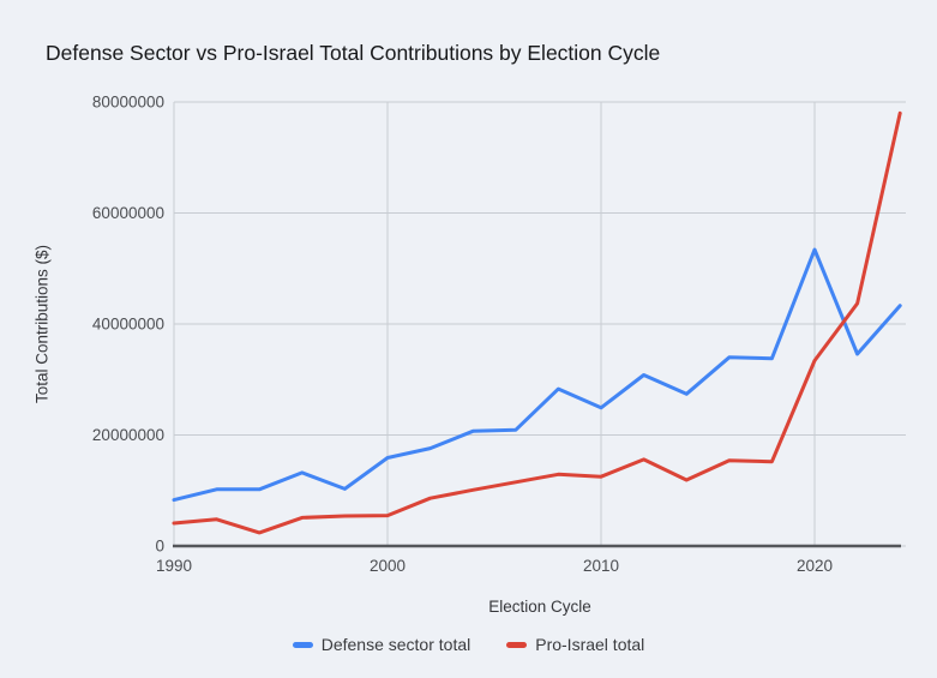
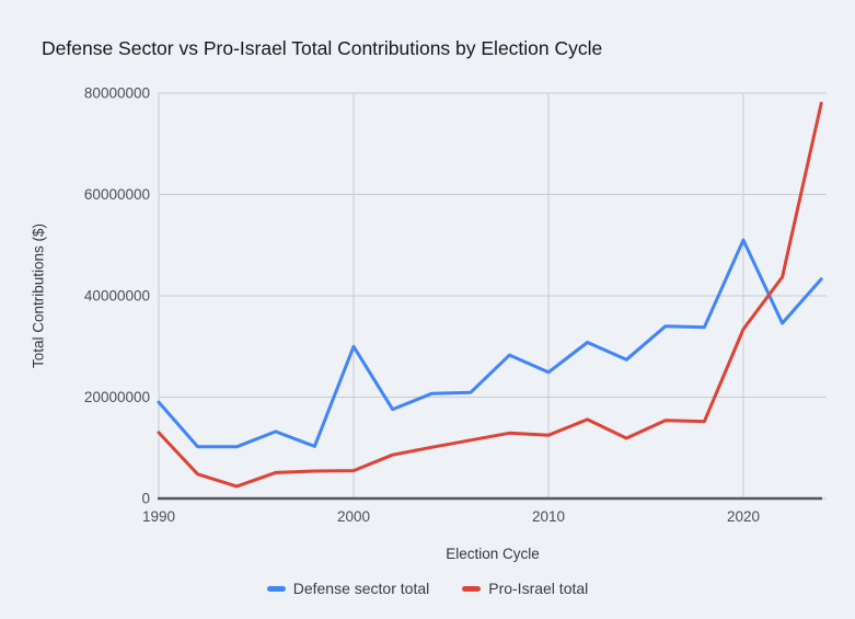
Defense sector total/1990: 8000000 -> 19000000
Pro-Israel total/1990: 4000000 -> 13000000
Defense sector total/2000: 16000000 -> 30000000
Defense sector total/2020: 53000000 -> 51000000
